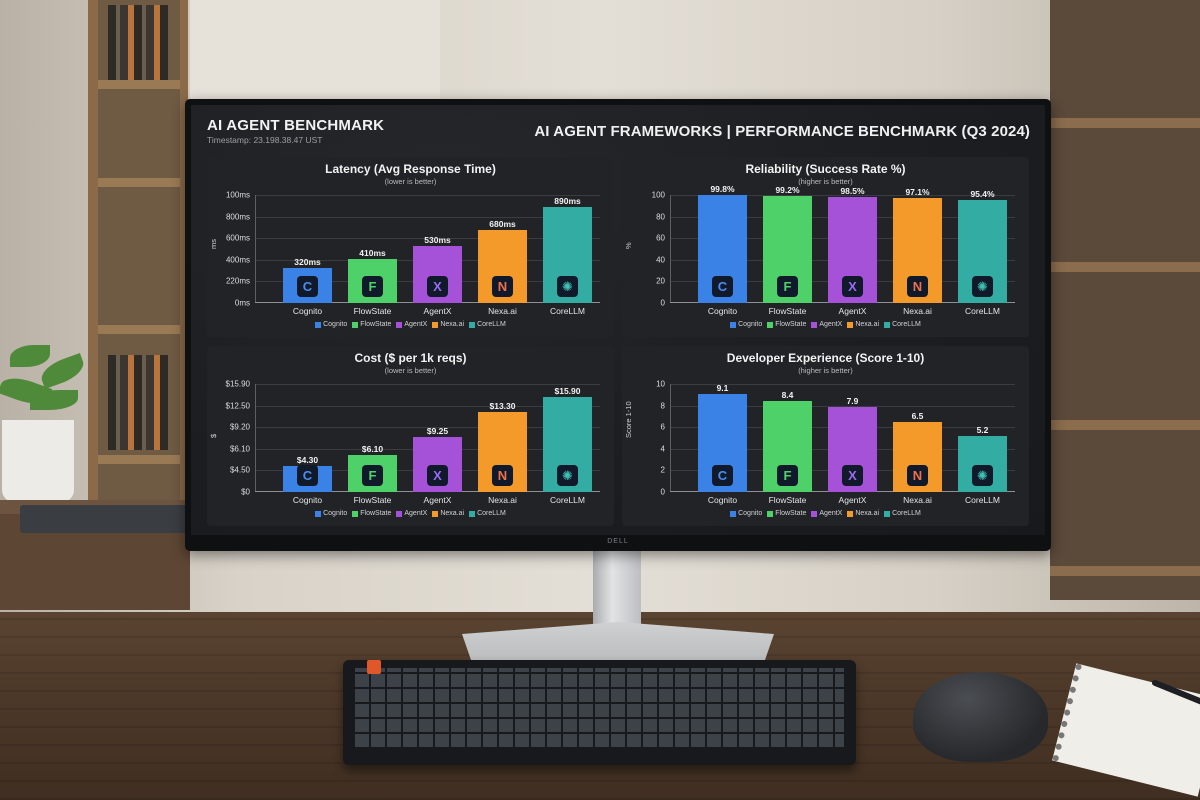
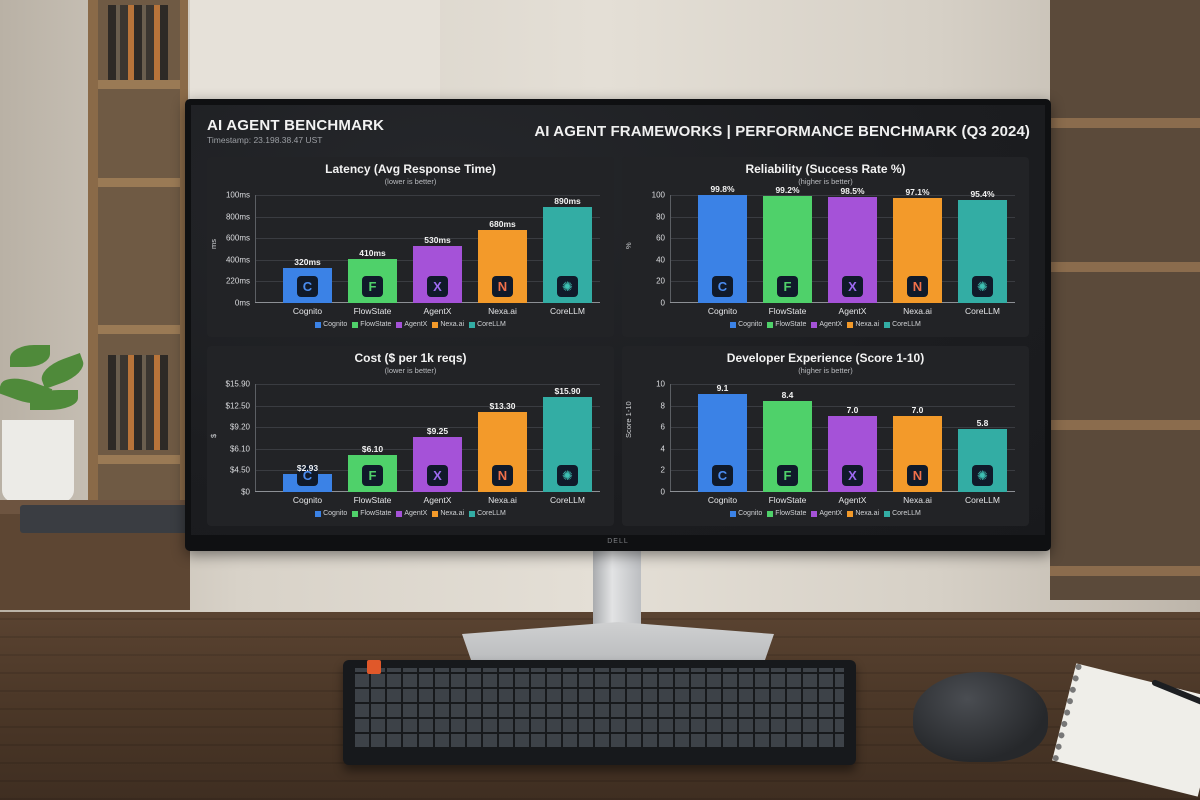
Cost ($ per 1k reqs)/Cognito: $4.30 -> $2.93
Developer Experience (Score 1-10)/AgentX: 7.9 -> 7.0
Developer Experience (Score 1-10)/Nexa.ai: 6.5 -> 7.0
Developer Experience (Score 1-10)/CoreLLM: 5.2 -> 5.8
